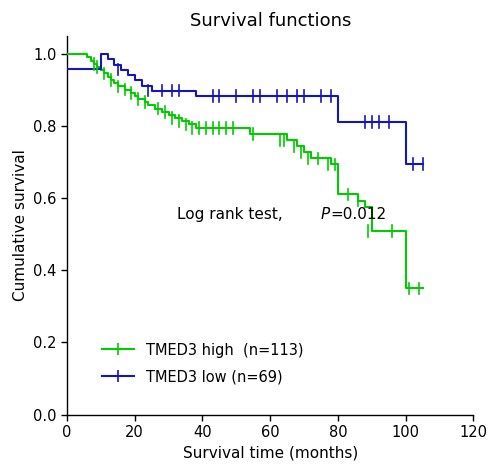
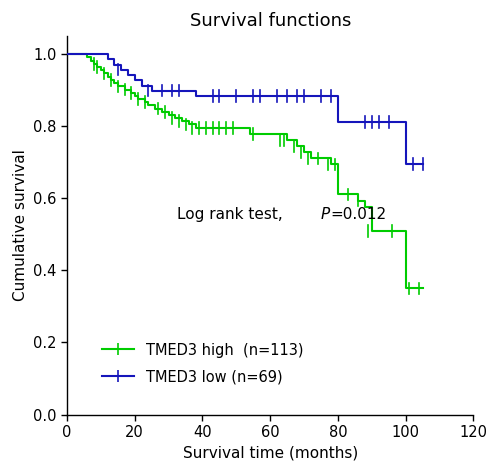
TMED3 low (n=69)/0: 0.960 -> 1.000
